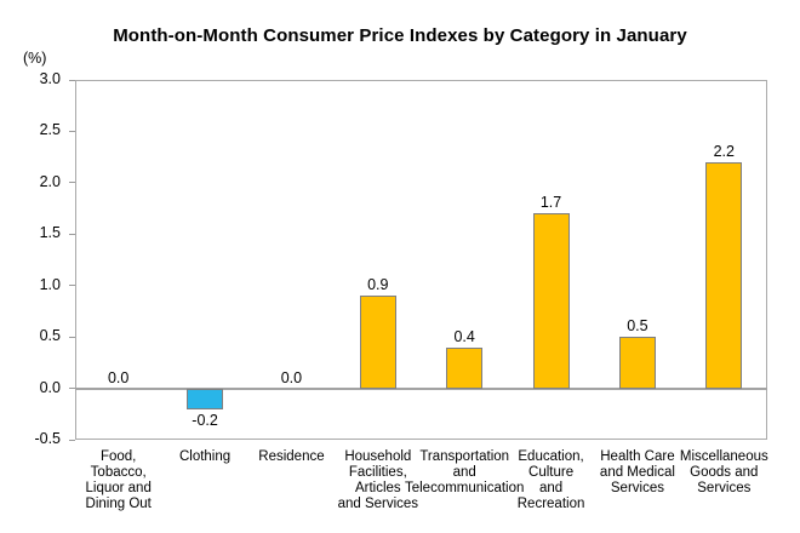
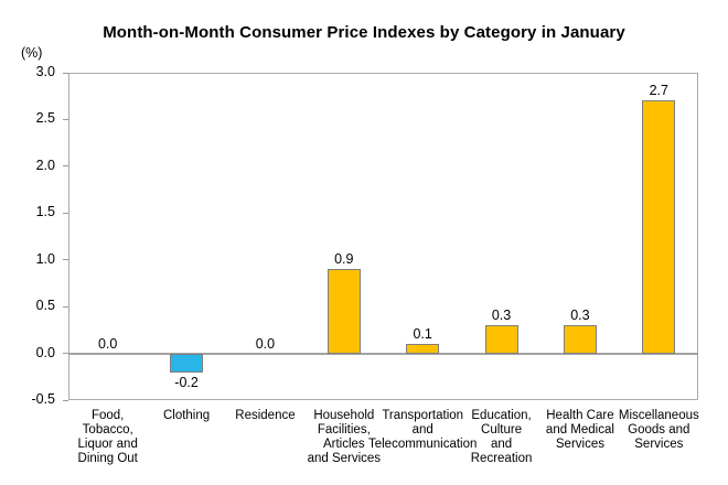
Transportation and Telecommunication: 0.4 -> 0.1
Education, Culture and Recreation: 1.7 -> 0.3
Health Care and Medical Services: 0.5 -> 0.3
Miscellaneous Goods and Services: 2.2 -> 2.7
